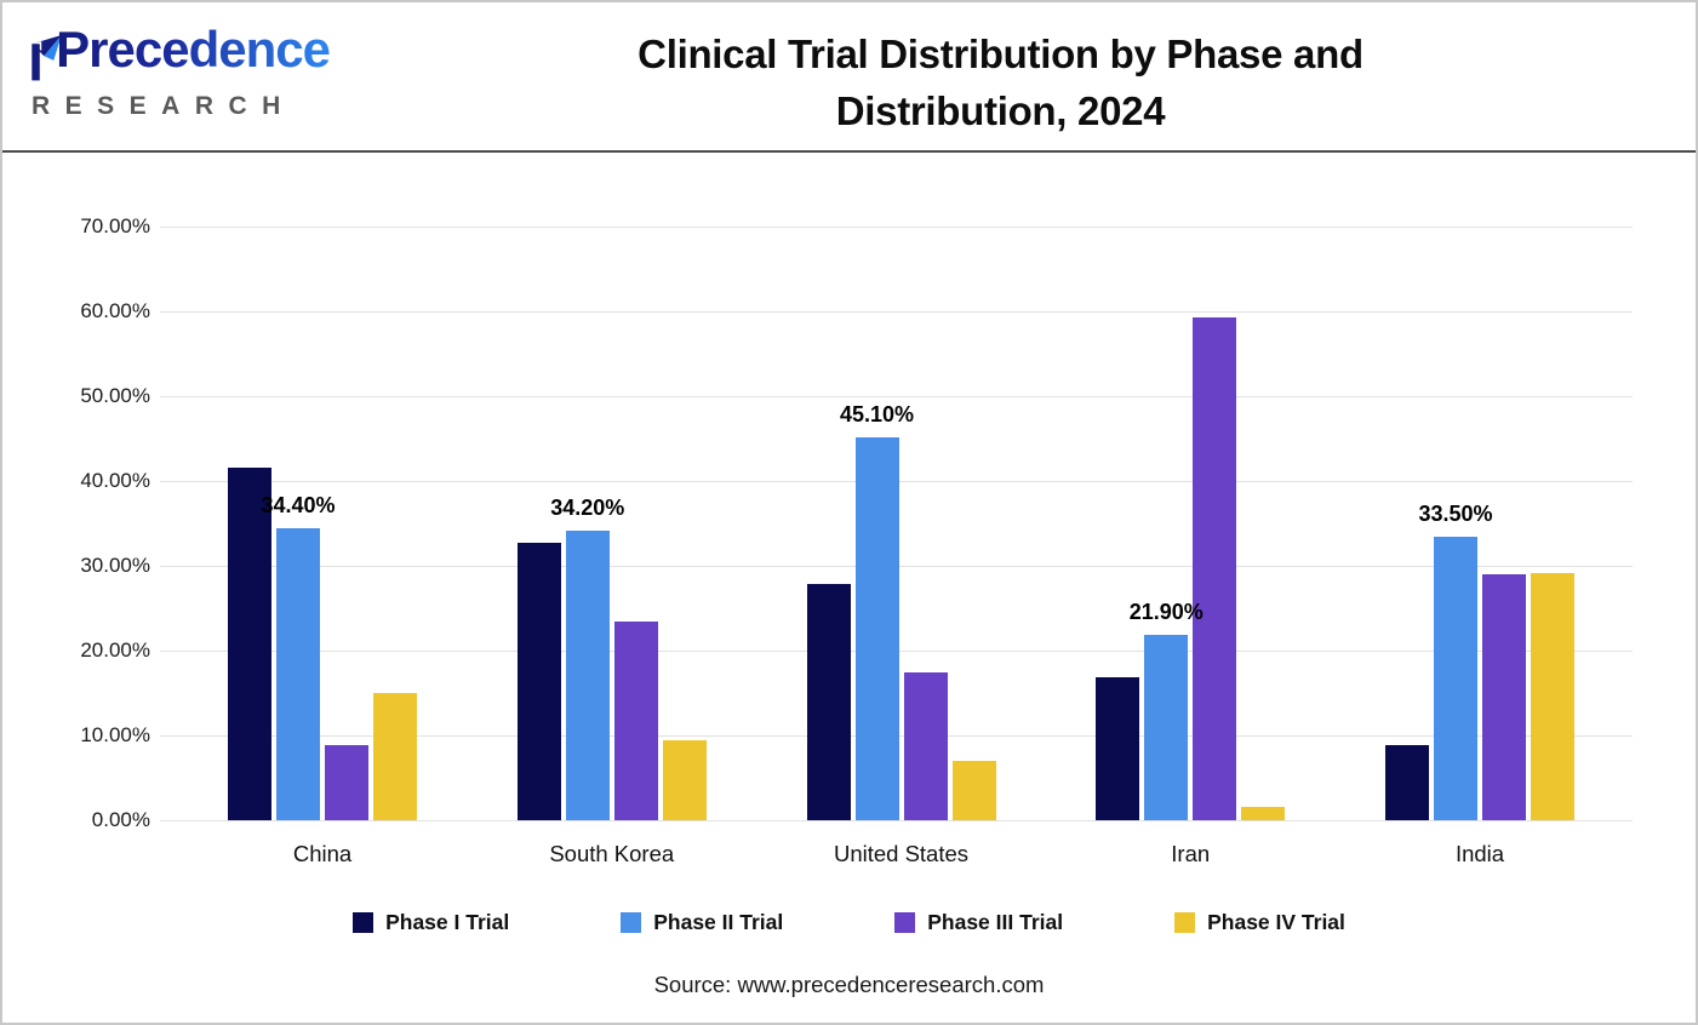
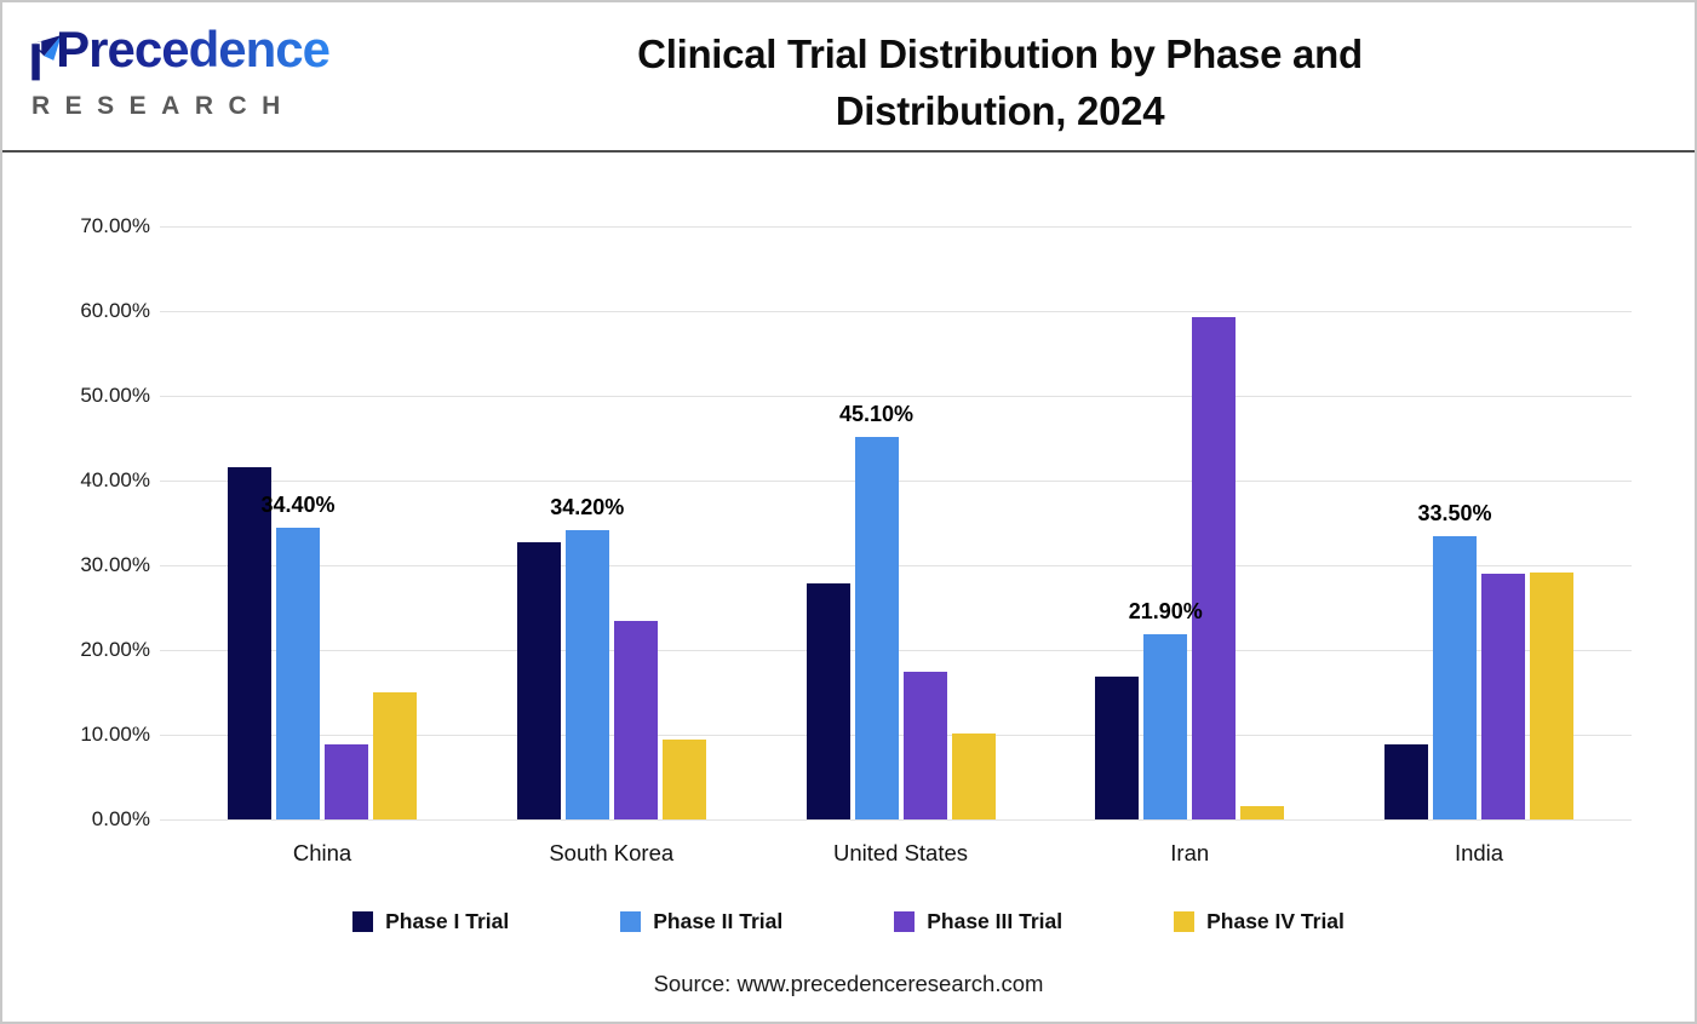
Phase IV Trial/United States: 7% -> 10%
